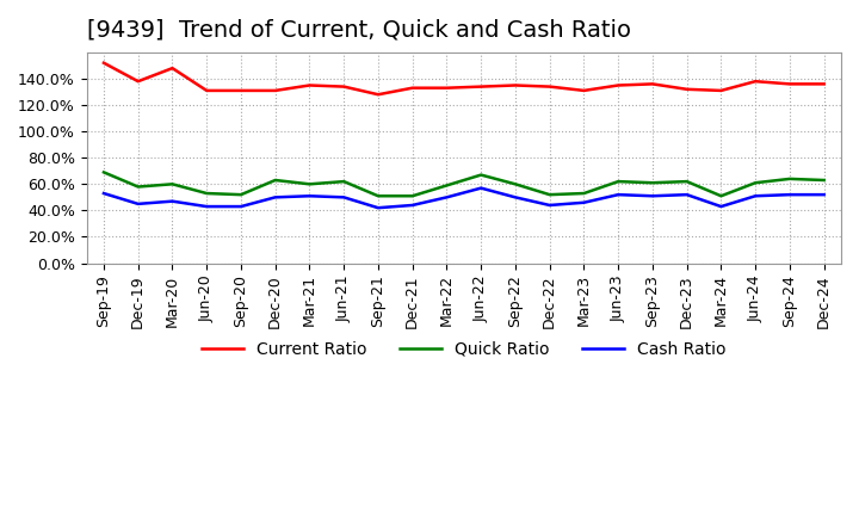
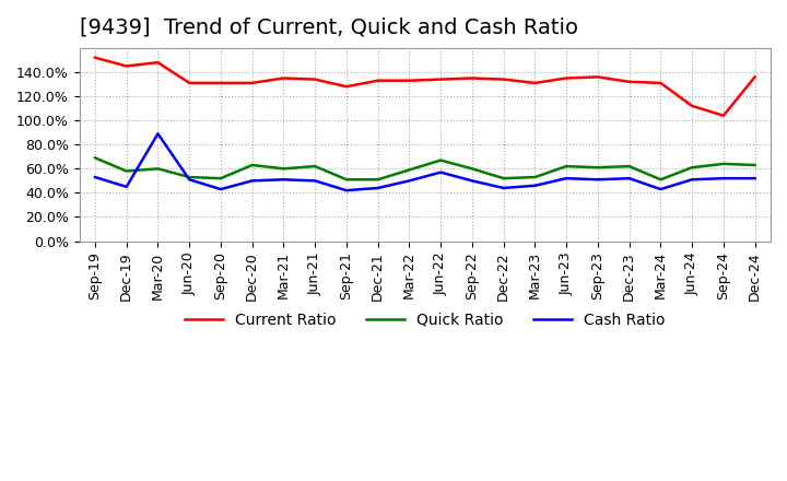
Current Ratio/Dec-19: 138% -> 145%
Cash Ratio/Mar-20: 47% -> 89%
Cash Ratio/Jun-20: 43% -> 51%
Current Ratio/Jun-24: 138% -> 112%
Current Ratio/Sep-24: 136% -> 104%
